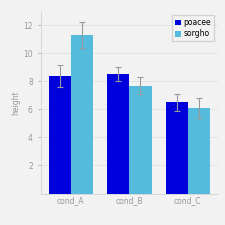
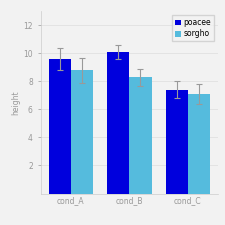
poacee/cond_A: 8.4 -> 9.6
sorgho/cond_A: 11.3 -> 8.8
poacee/cond_B: 8.5 -> 10.1
sorgho/cond_B: 7.7 -> 8.3
poacee/cond_C: 6.5 -> 7.4
sorgho/cond_C: 6.1 -> 7.1
